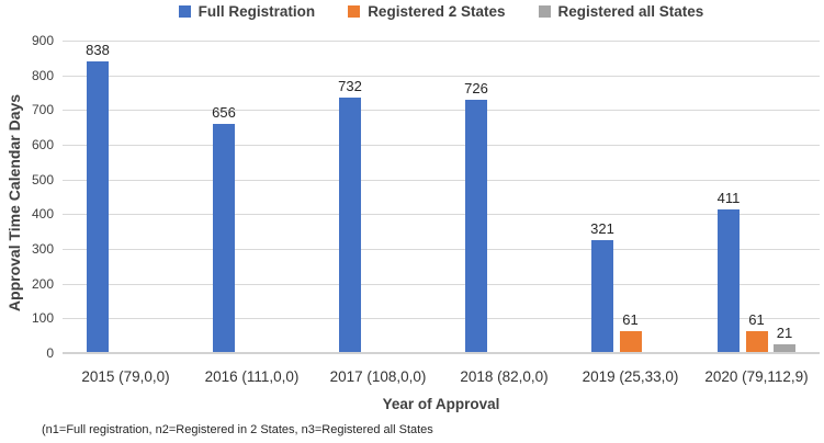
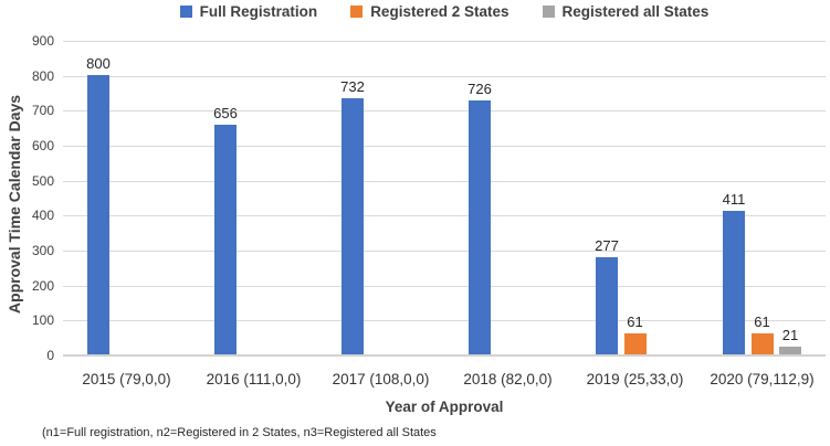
Full Registration/2015 (79,0,0): 838 -> 800
Full Registration/2019 (25,33,0): 321 -> 277
